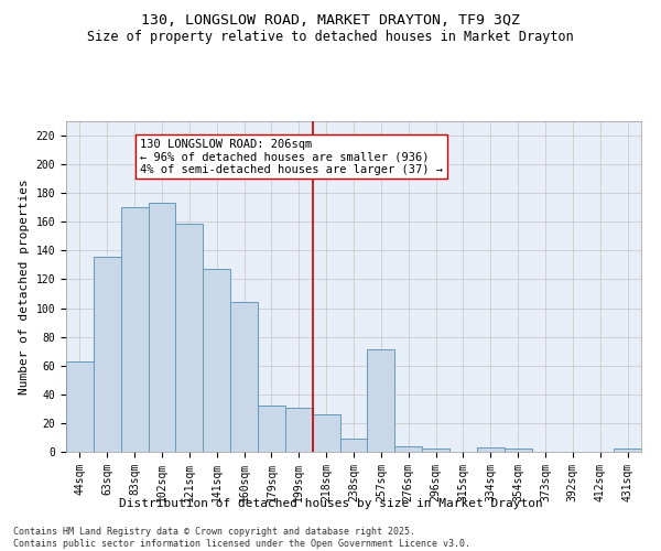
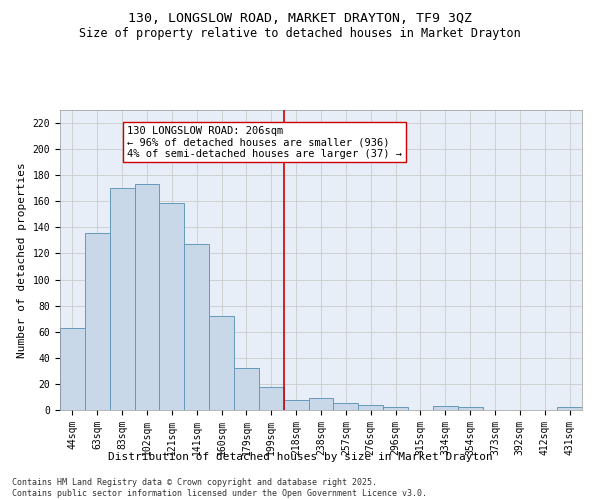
160sqm: 104 -> 72
199sqm: 31 -> 18
218sqm: 26 -> 8
257sqm: 71 -> 5
